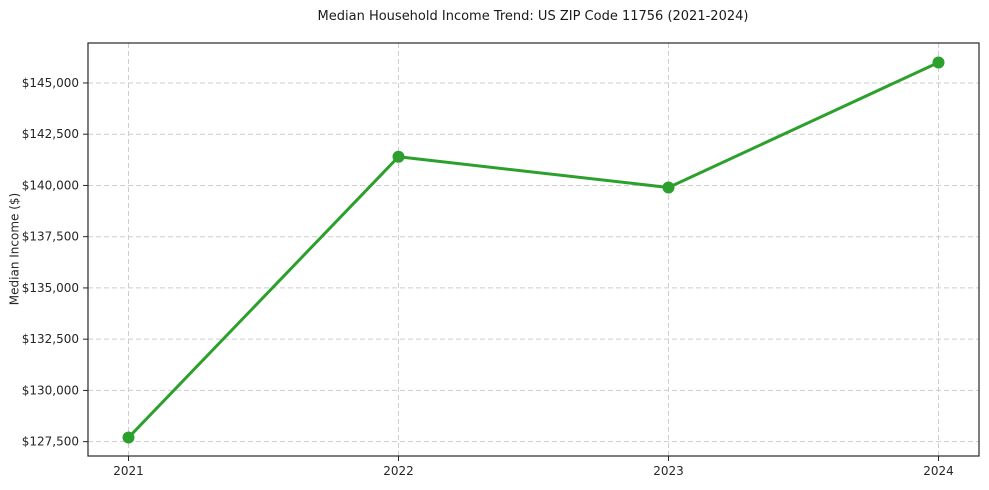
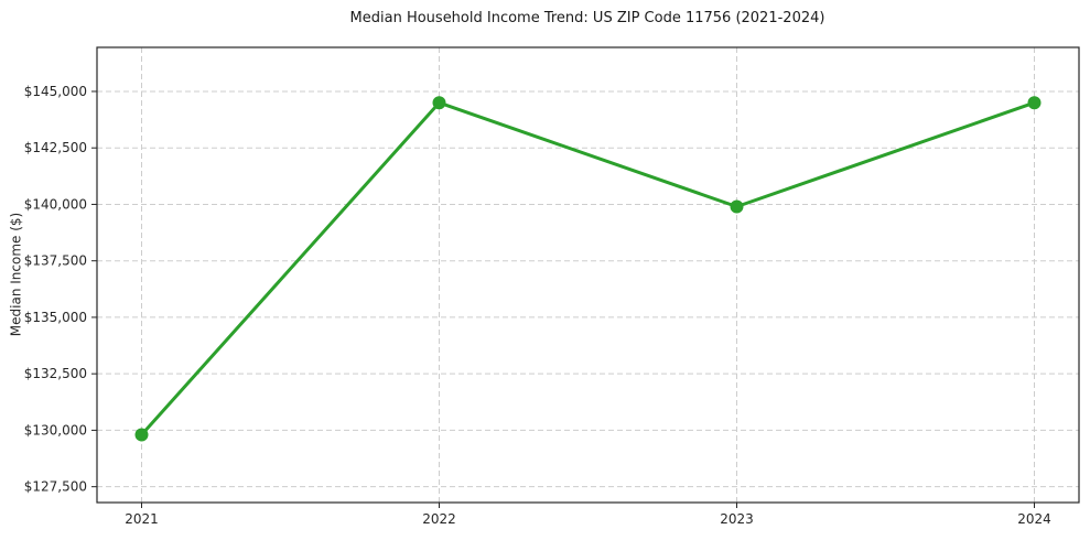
2021: $127700 -> $129800
2022: $141400 -> $144500
2024: $146000 -> $144500
